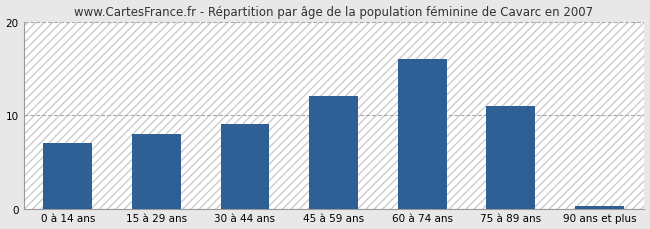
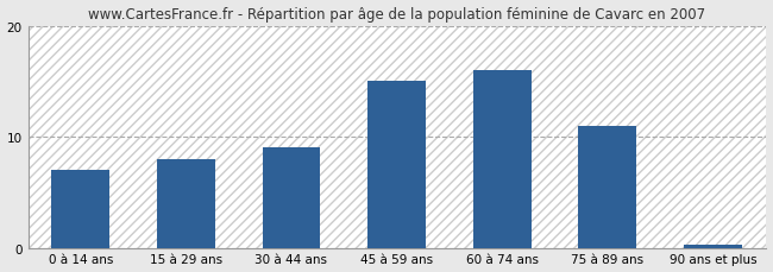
45 à 59 ans: 12.0 -> 15.0
